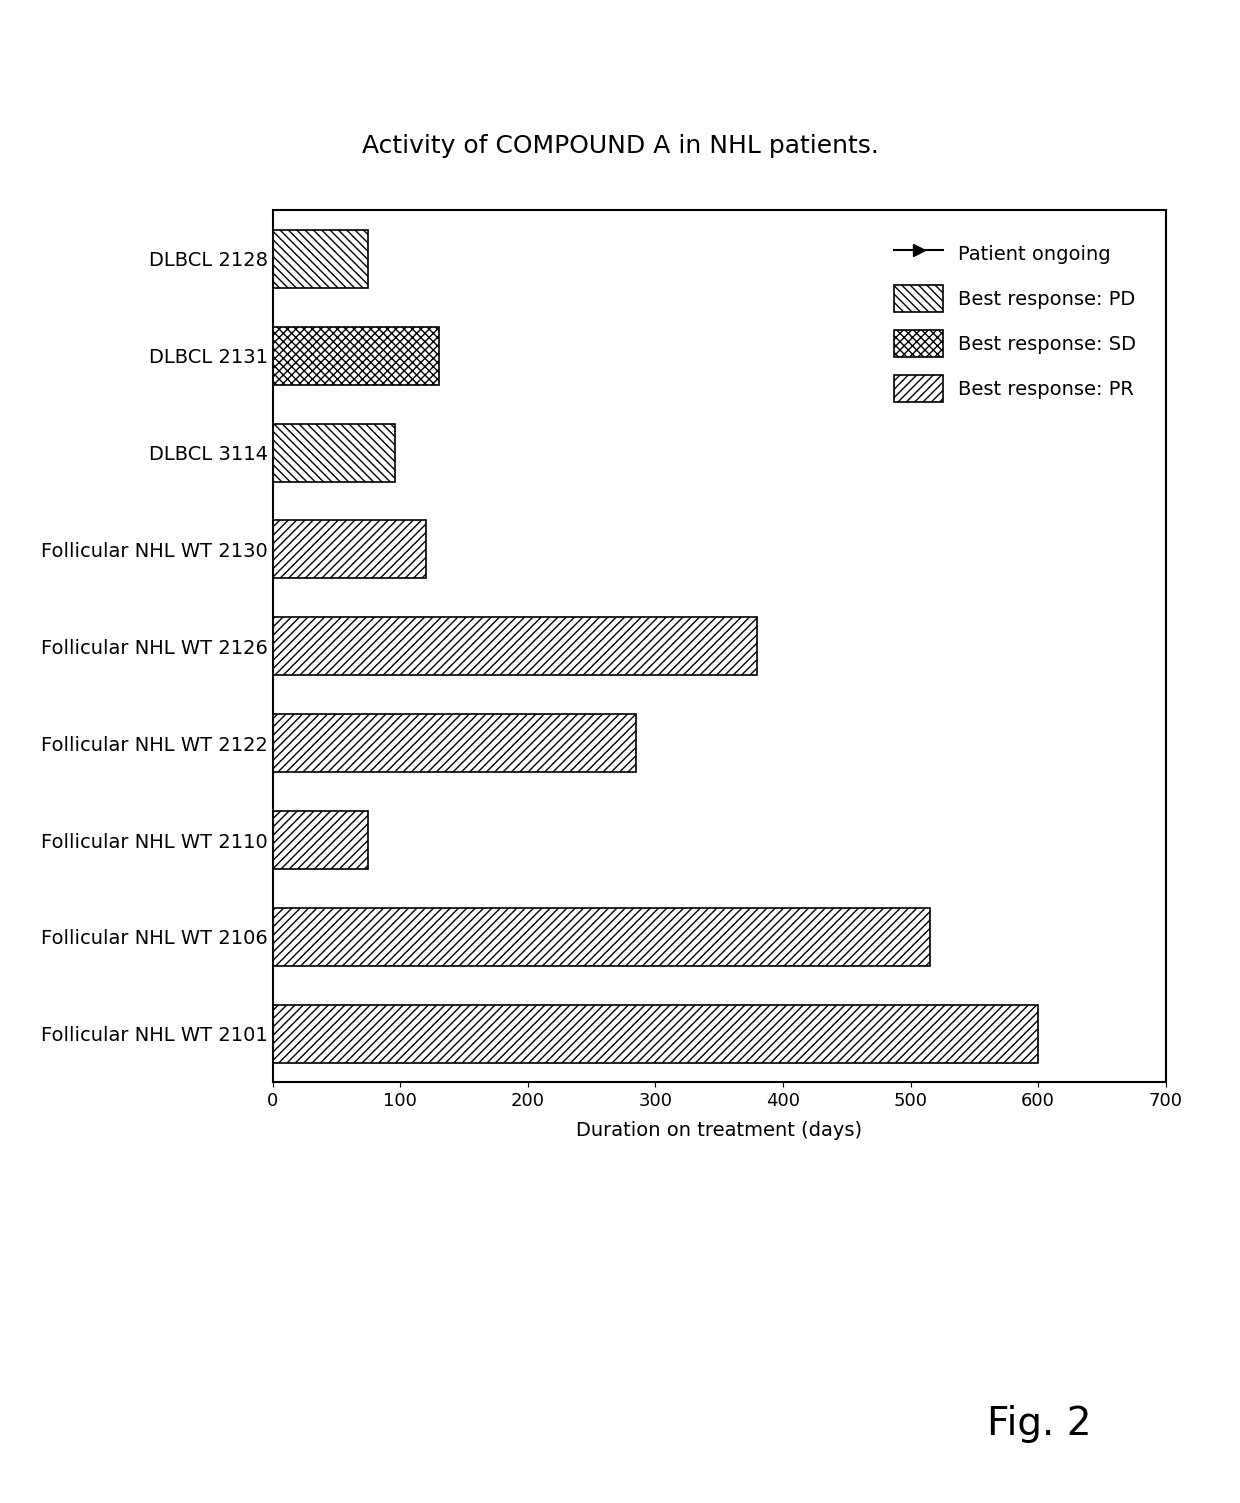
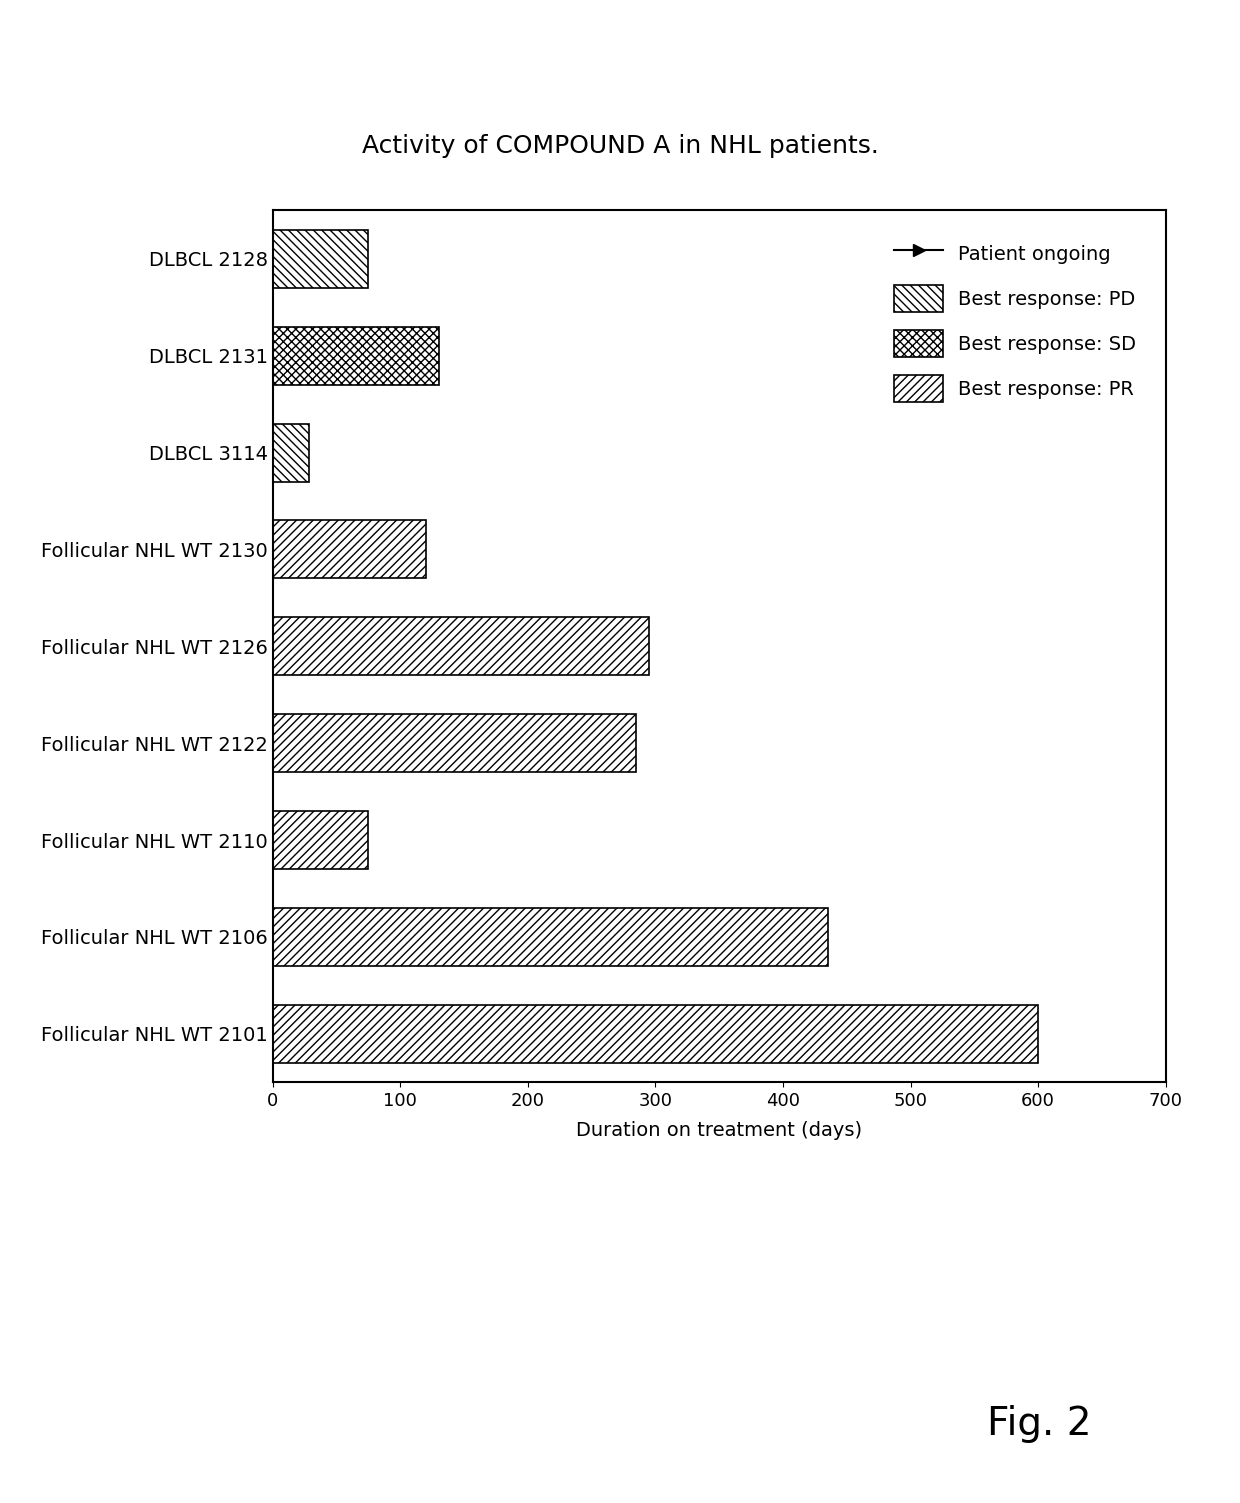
DLBCL 3114: 96 -> 28
Follicular NHL WT 2126: 380 -> 295
Follicular NHL WT 2106: 515 -> 435
